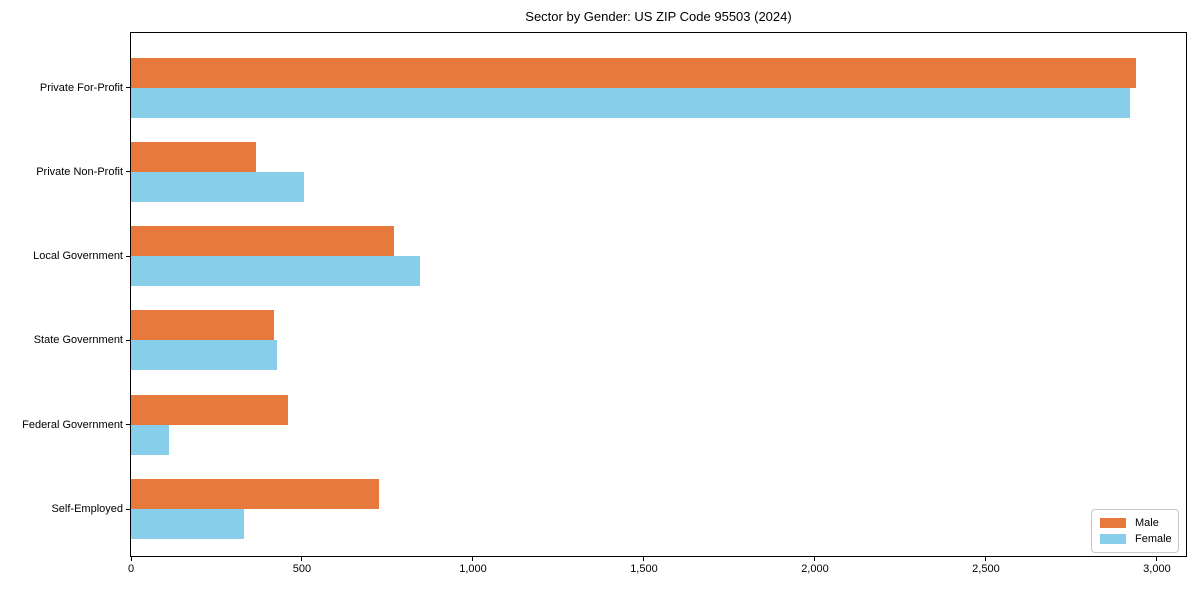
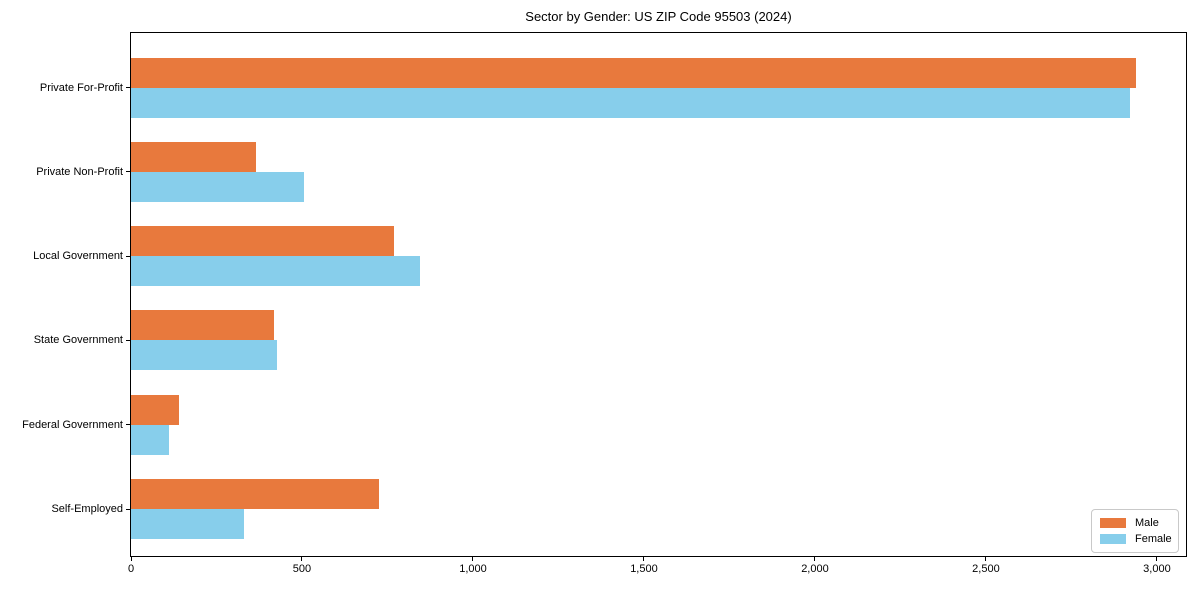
Male/Federal Government: 460 -> 140
